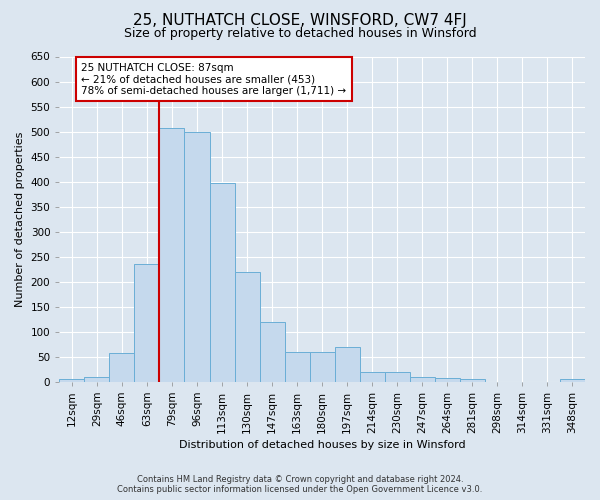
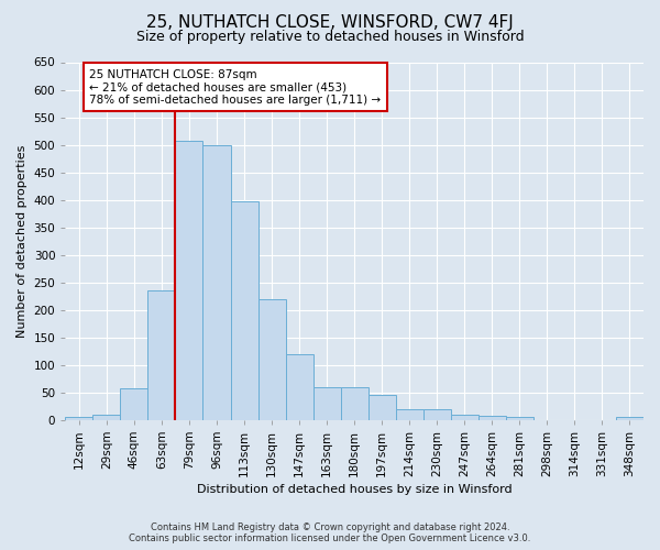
197sqm: 70 -> 45
